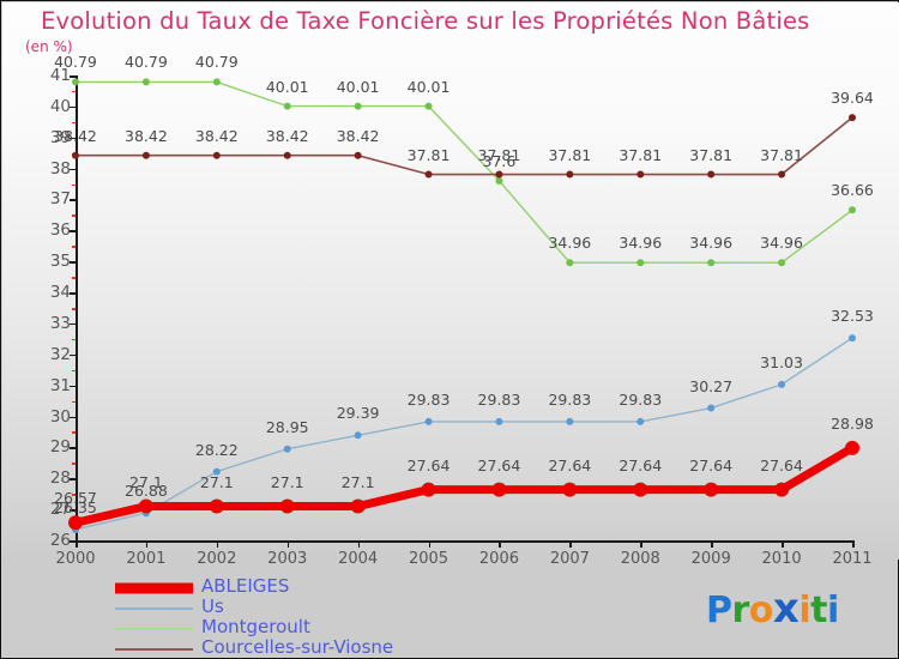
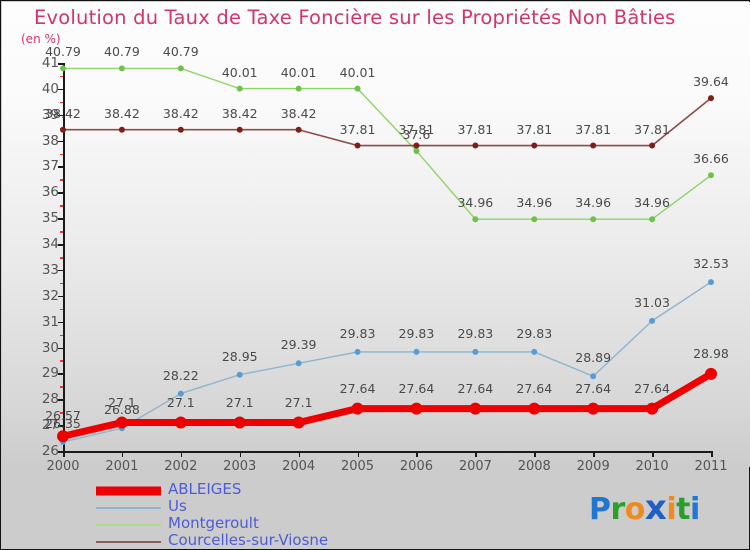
Us/2009: 30.27 -> 28.89
